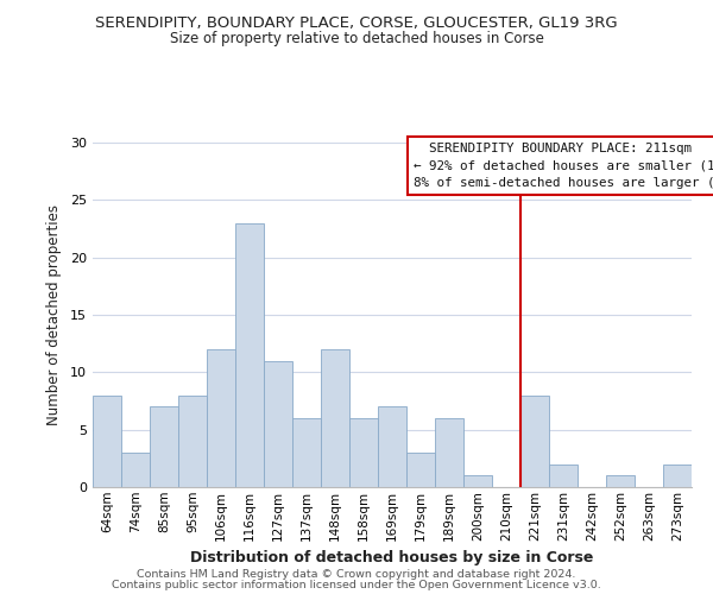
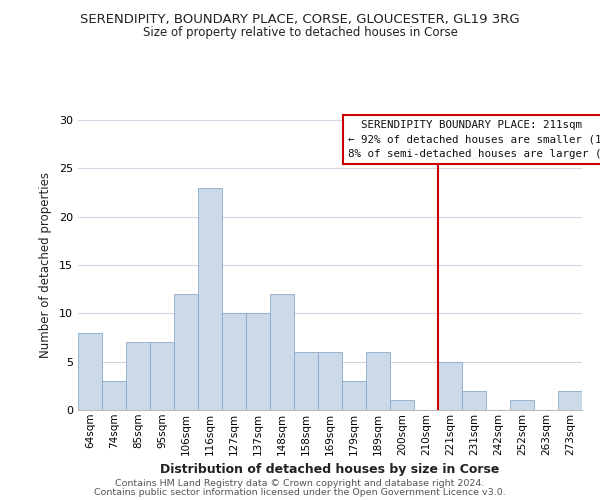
95sqm: 8 -> 7
127sqm: 11 -> 10
137sqm: 6 -> 10
169sqm: 7 -> 6
221sqm: 8 -> 5
